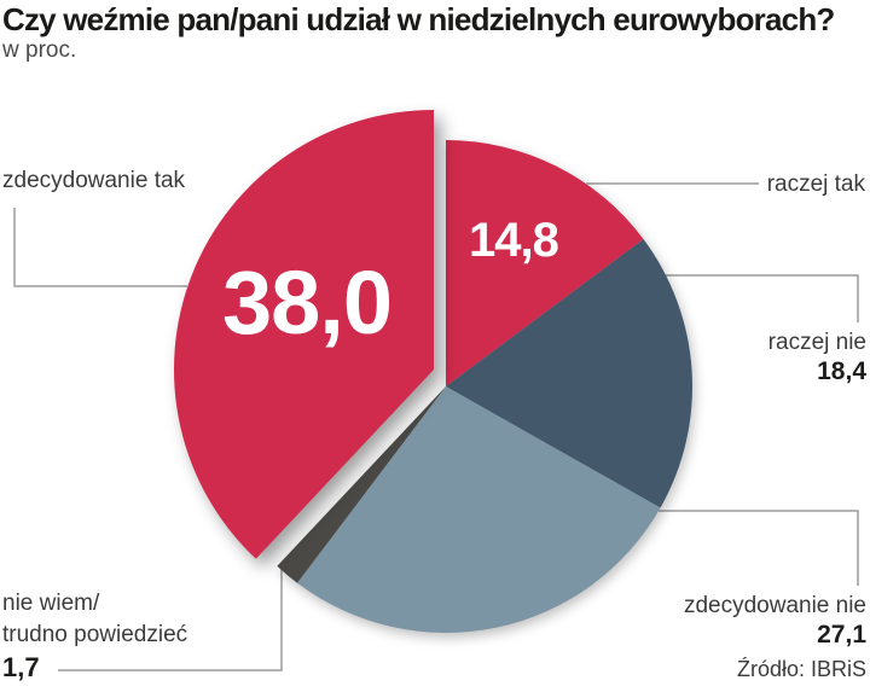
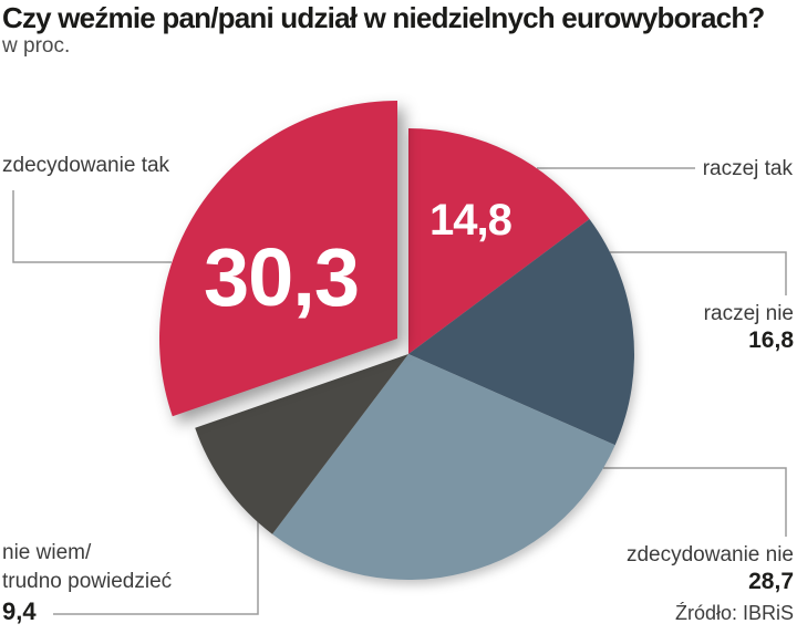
raczej nie: 18,4 -> 16,8
zdecydowanie nie: 27,1 -> 28,7
nie wiem/trudno powiedzieć: 1,7 -> 9,4
zdecydowanie tak: 38,0 -> 30,3
